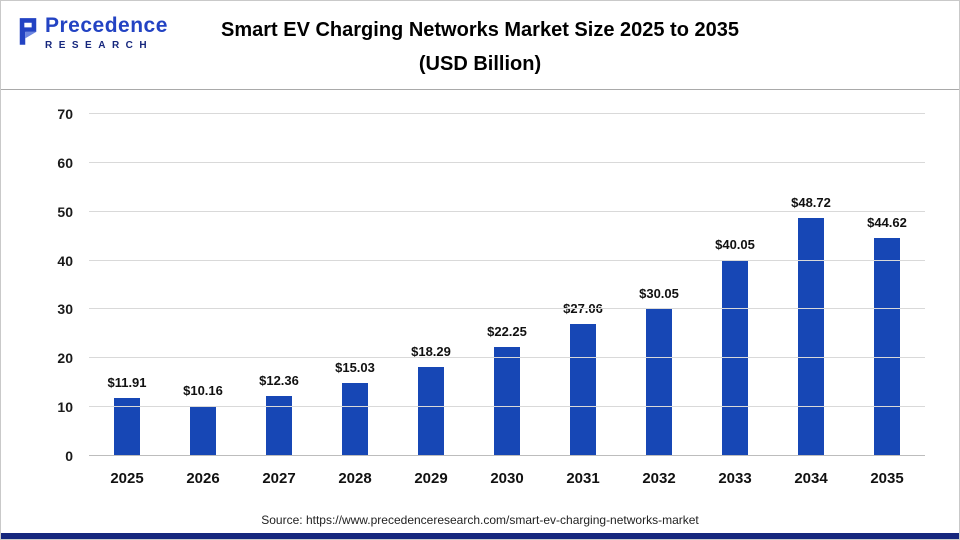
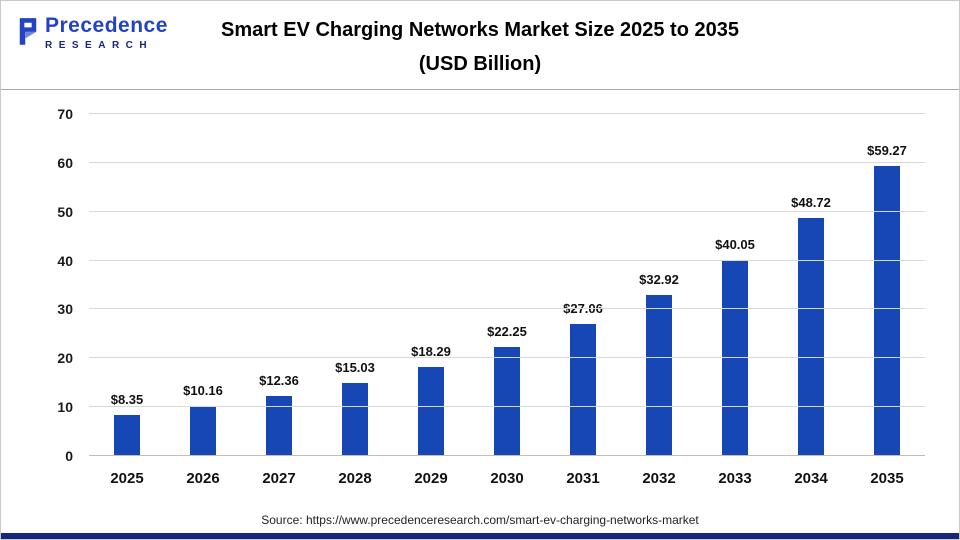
2025: $11.91 -> $8.35
2032: $30.05 -> $32.92
2035: $44.62 -> $59.27
